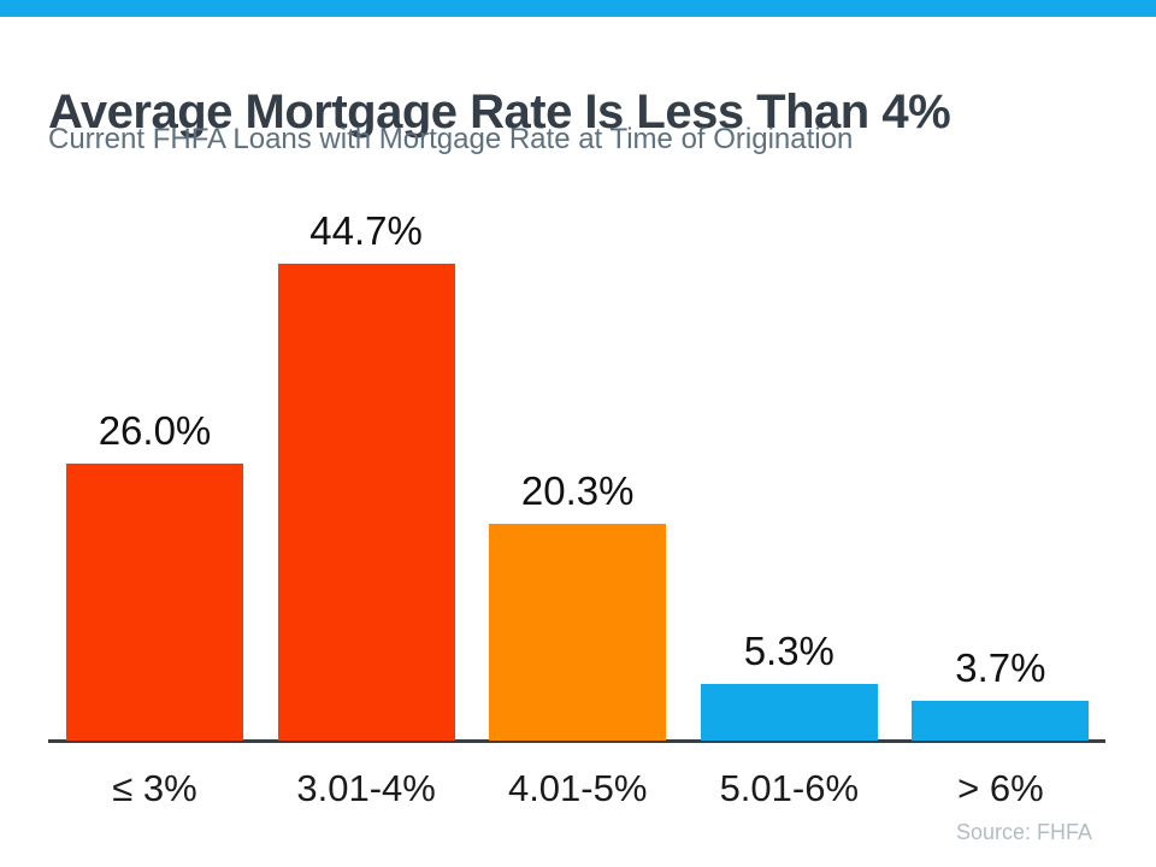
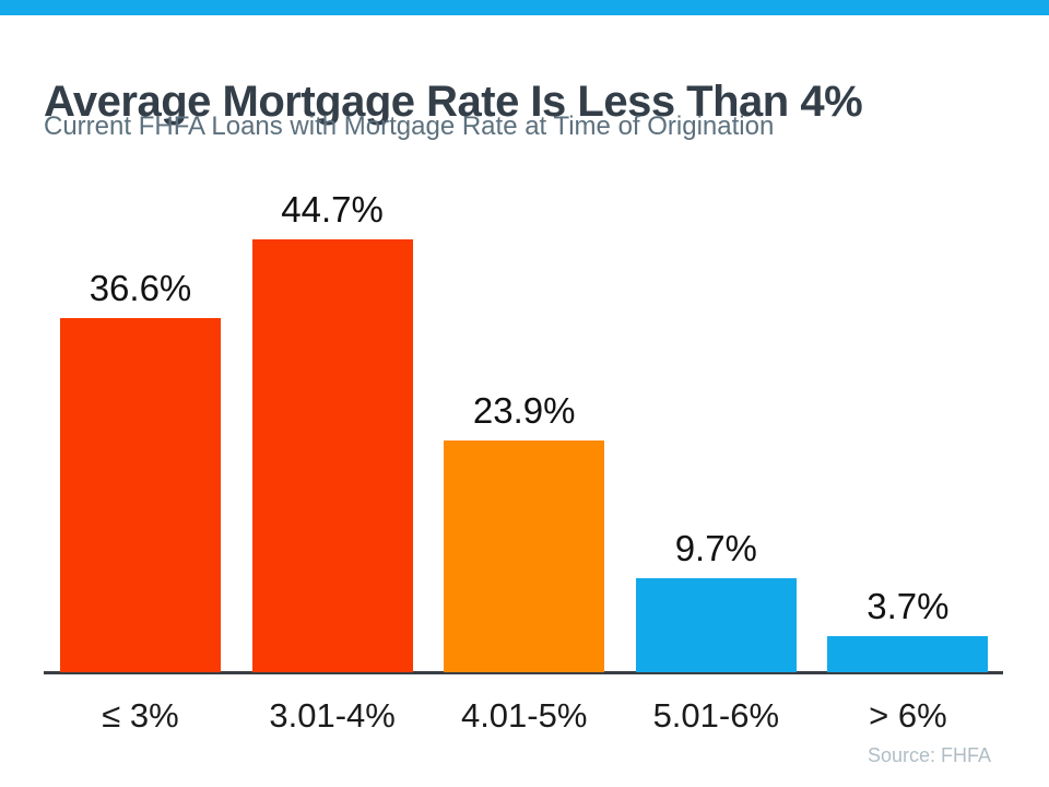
≤ 3%: 26.0% -> 36.6%
4.01-5%: 20.3% -> 23.9%
5.01-6%: 5.3% -> 9.7%
